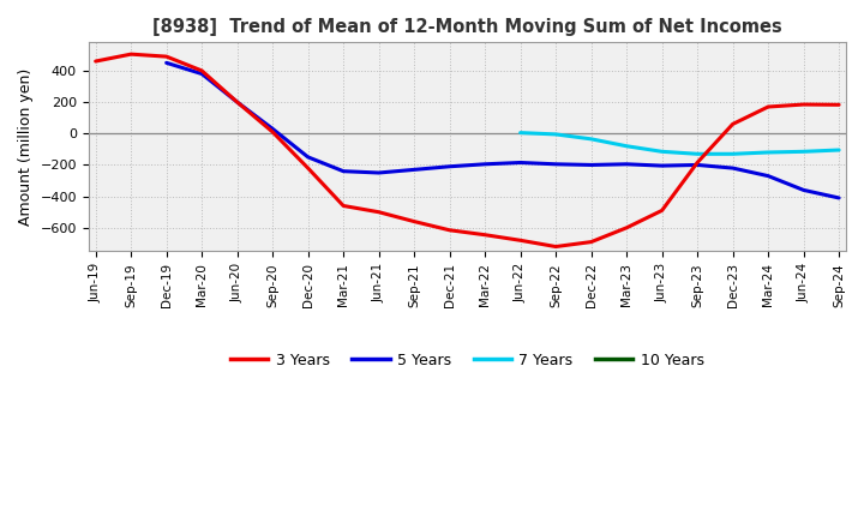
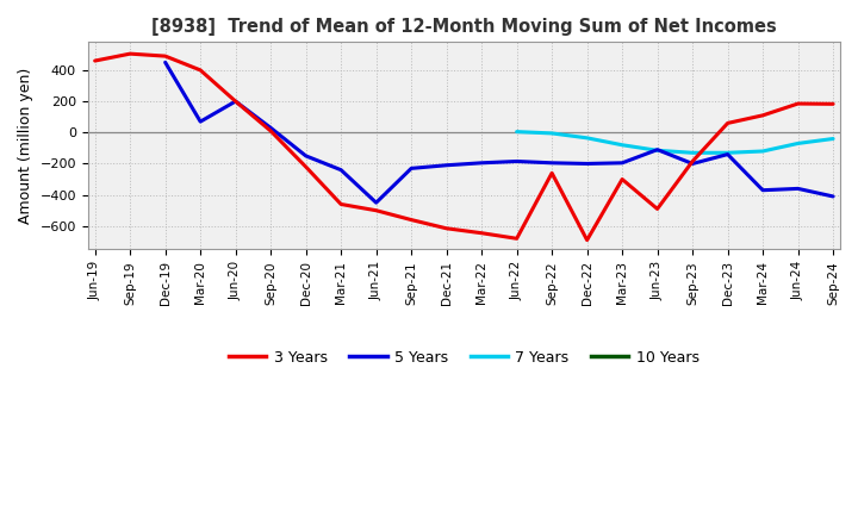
5 Years/Mar-20: 380 -> 70
5 Years/Jun-21: -250 -> -450
3 Years/Sep-22: -720 -> -260
3 Years/Mar-23: -600 -> -300
5 Years/Jun-23: -200 -> -110
5 Years/Dec-23: -220 -> -140
3 Years/Mar-24: 170 -> 110
5 Years/Mar-24: -270 -> -370
7 Years/Jun-24: -120 -> -70
7 Years/Sep-24: -100 -> -40
